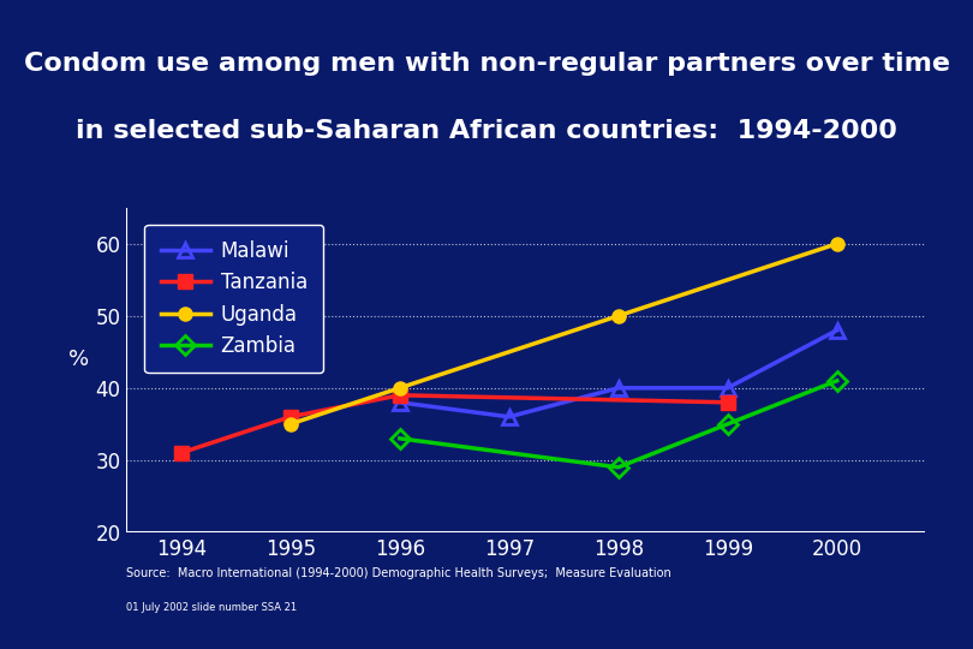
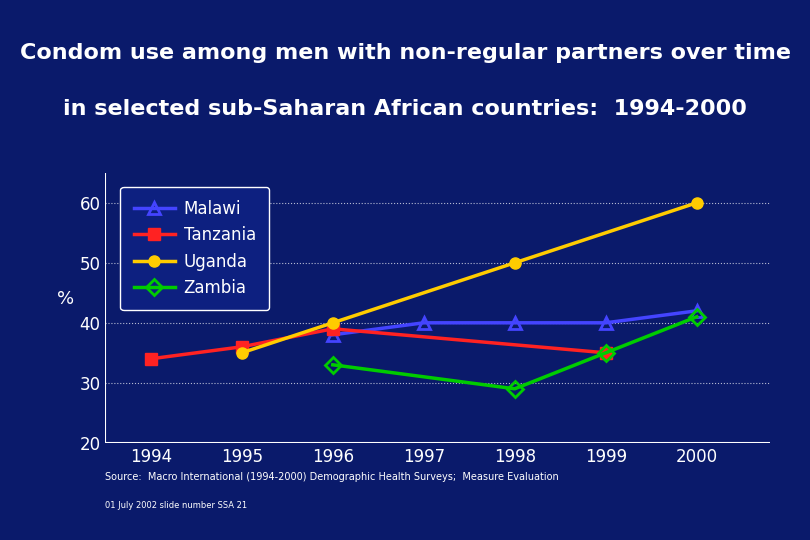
Tanzania/1994: 31 -> 34
Malawi/1997: 36 -> 40
Tanzania/1999: 38 -> 35
Malawi/2000: 48 -> 42
